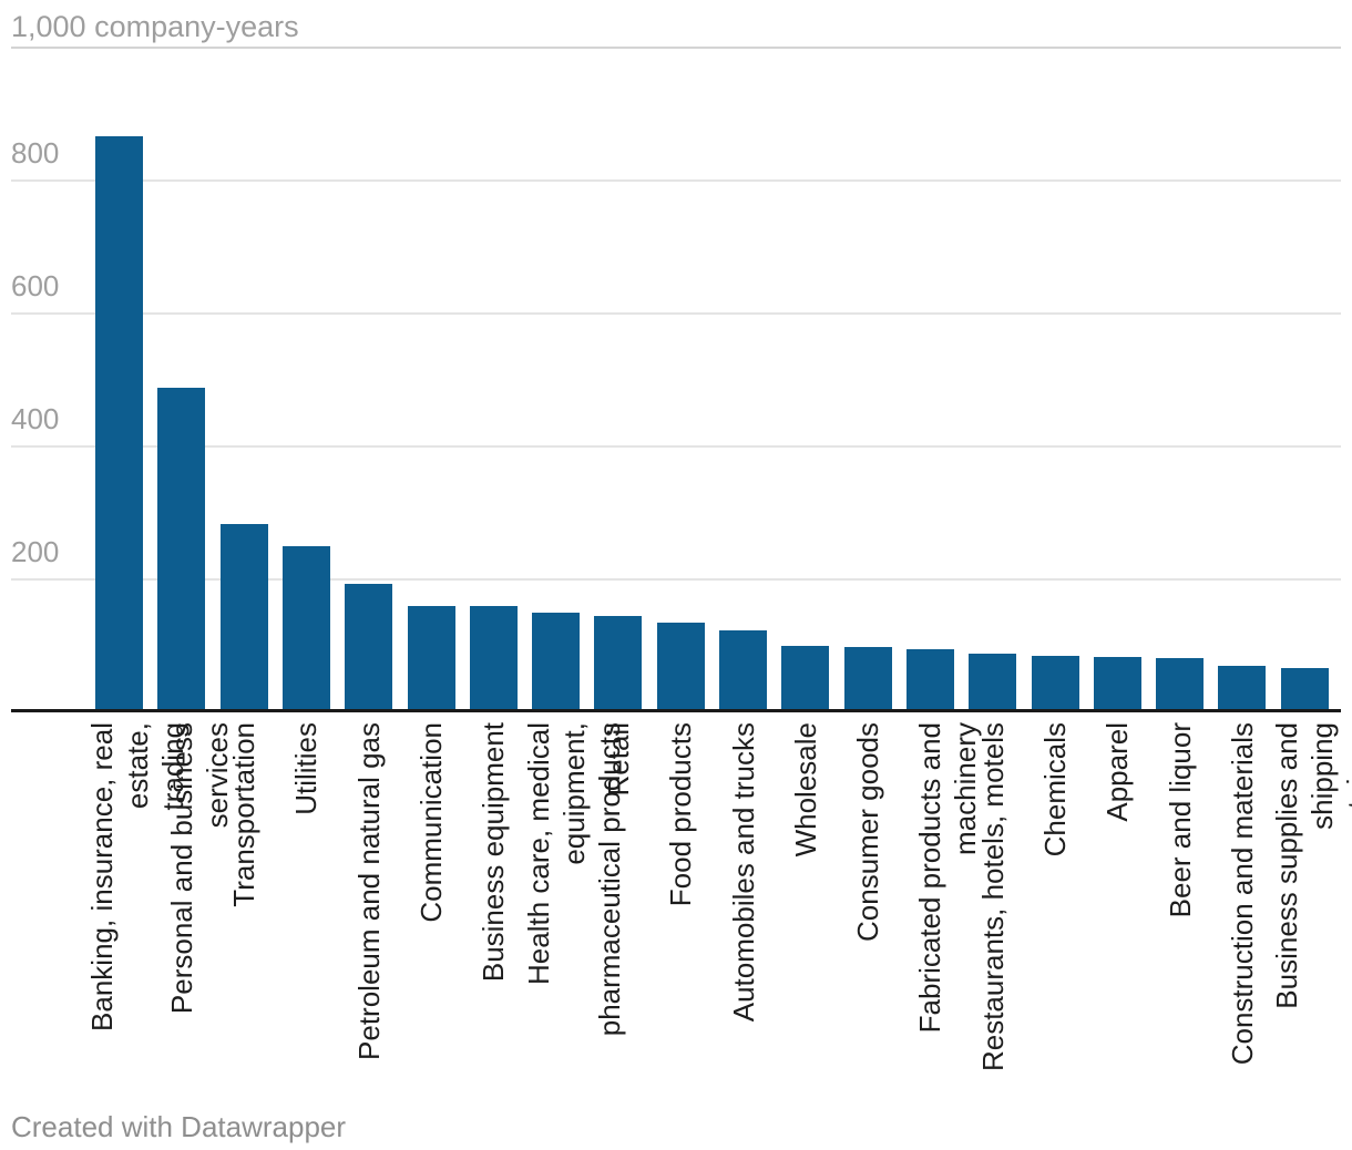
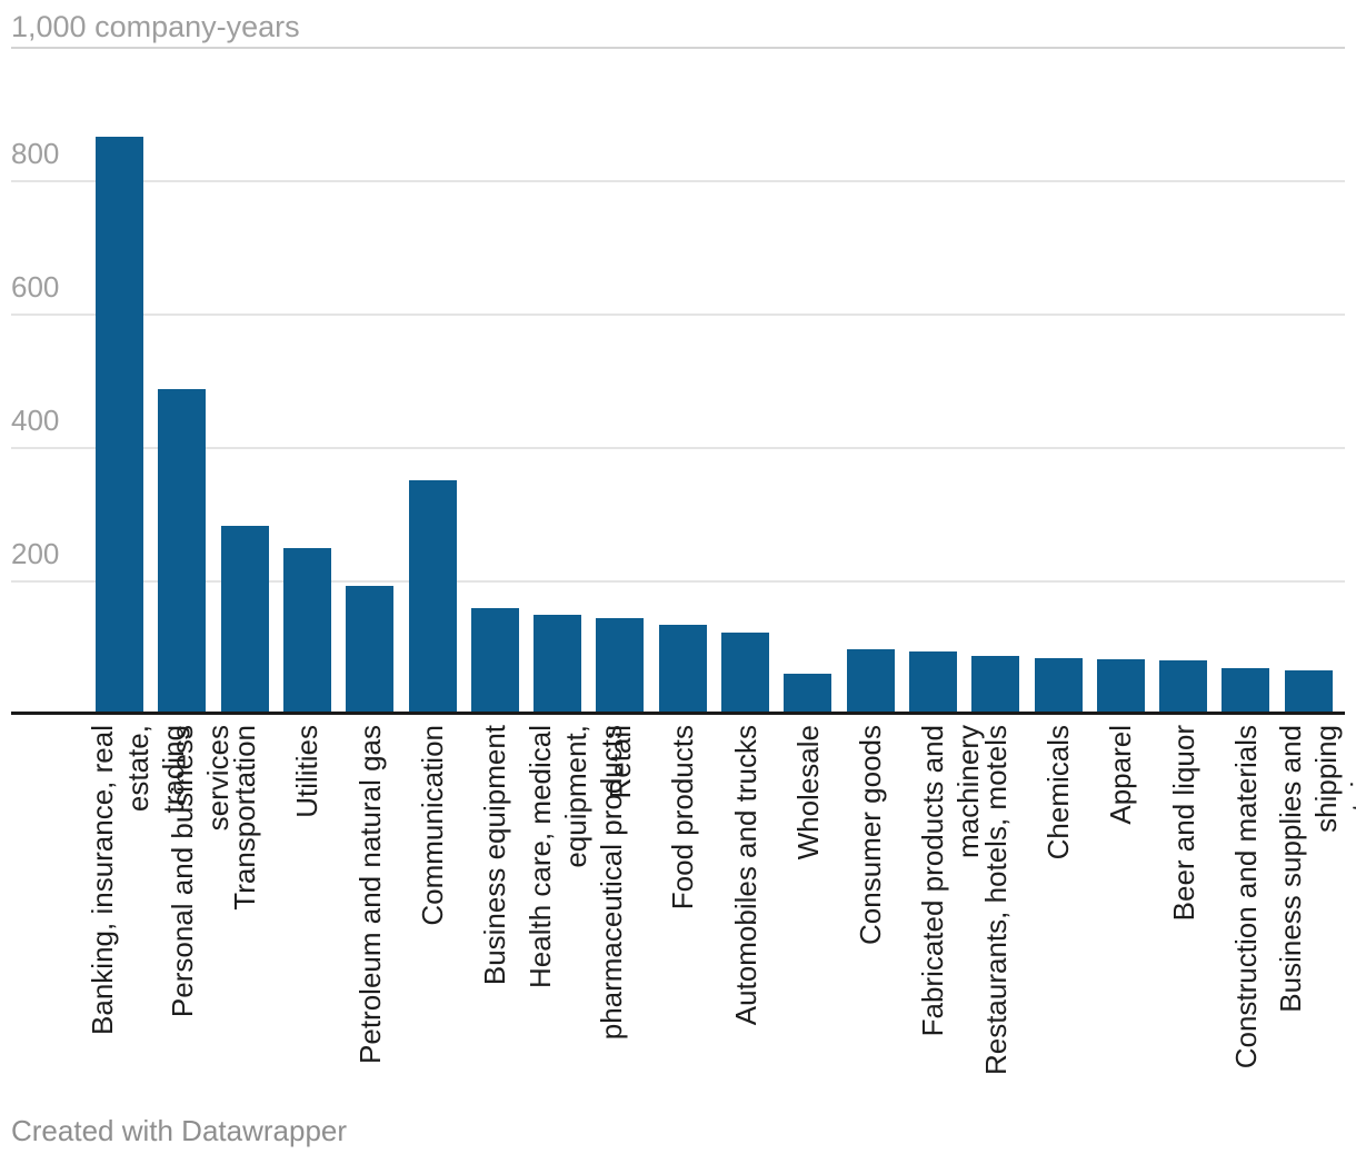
Communication: 160 -> 350
Wholesale: 100 -> 60
